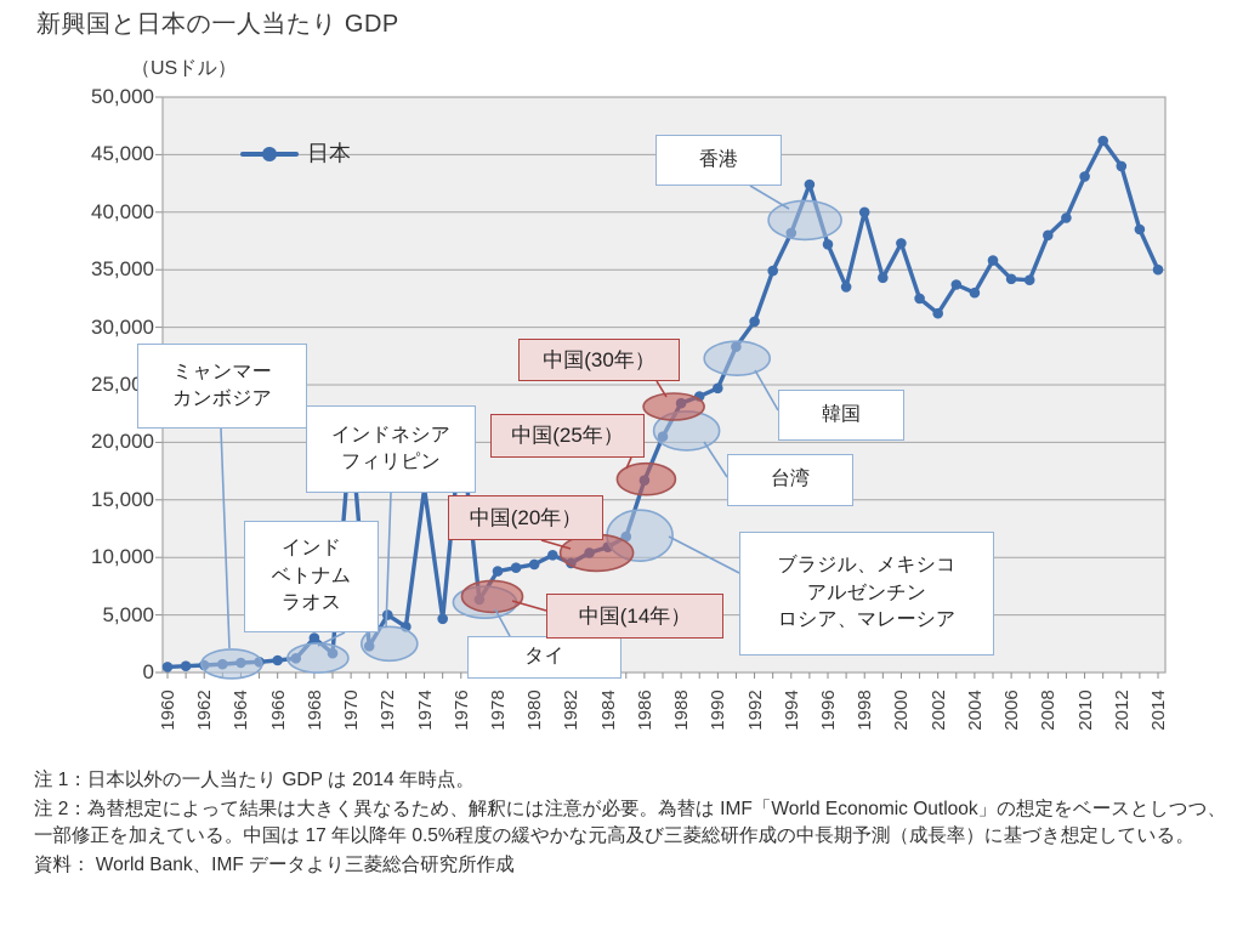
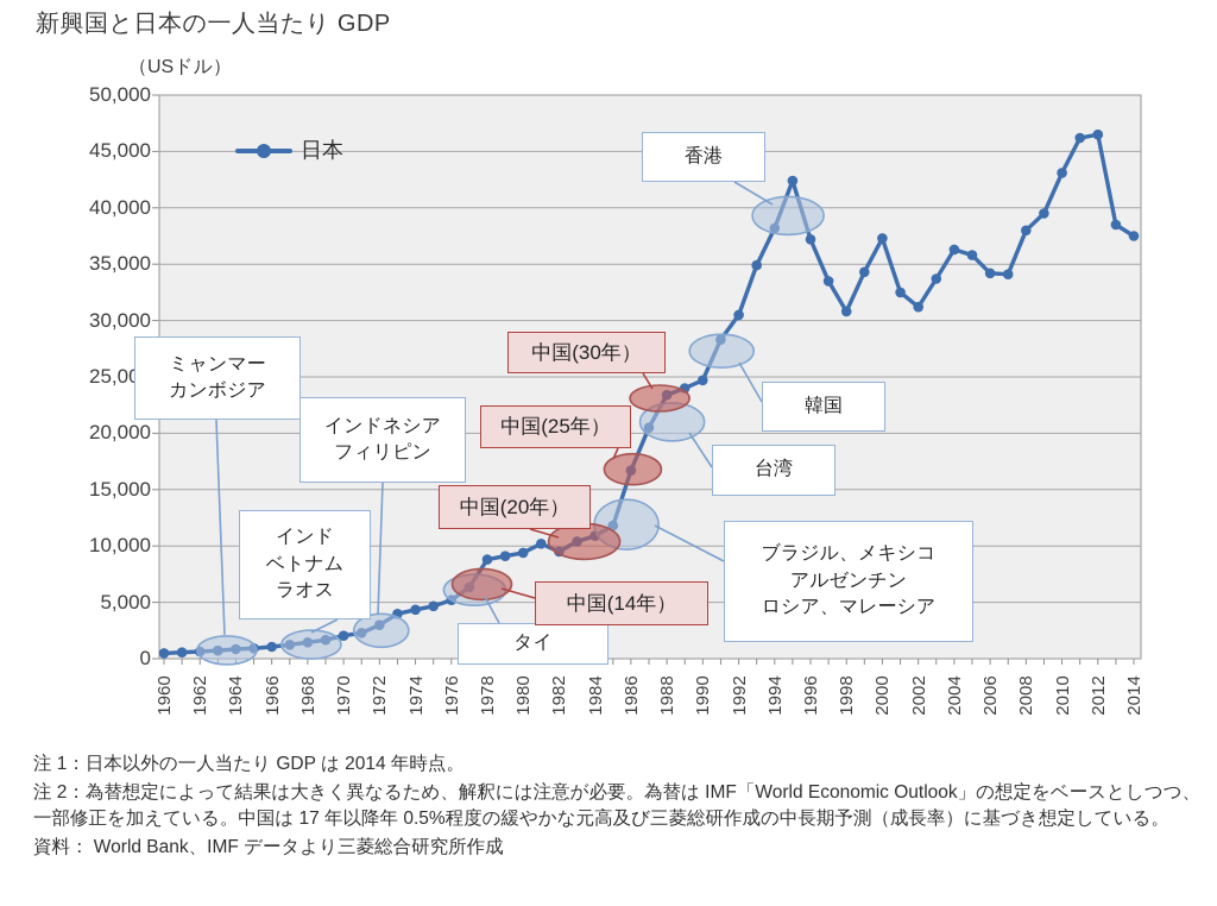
1968: 3000 -> 1000
1970: 21000 -> 2000
1972: 5000 -> 3000
1974: 16000 -> 4000
1976: 21000 -> 5000
1998: 40000 -> 31000
2004: 33000 -> 36000
2012: 44000 -> 46000
2014: 35000 -> 38000
